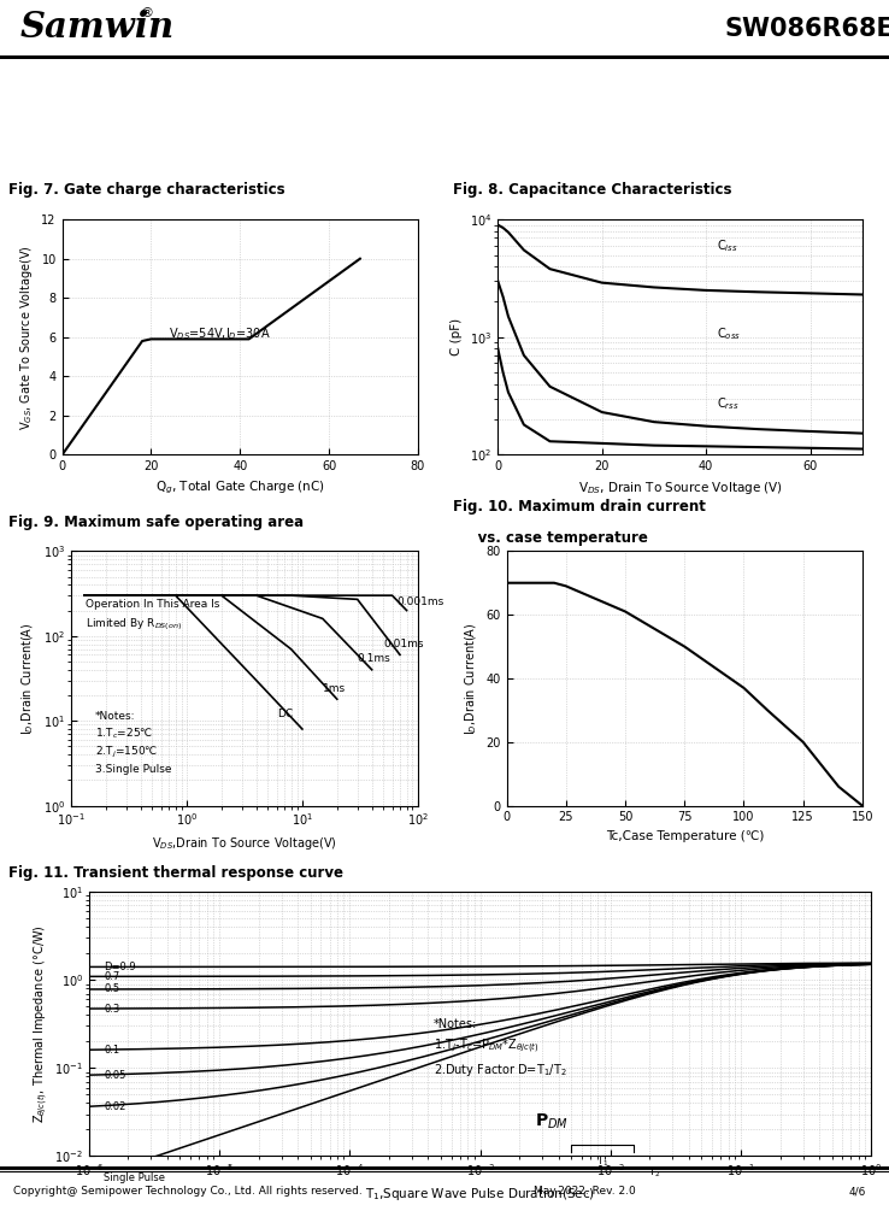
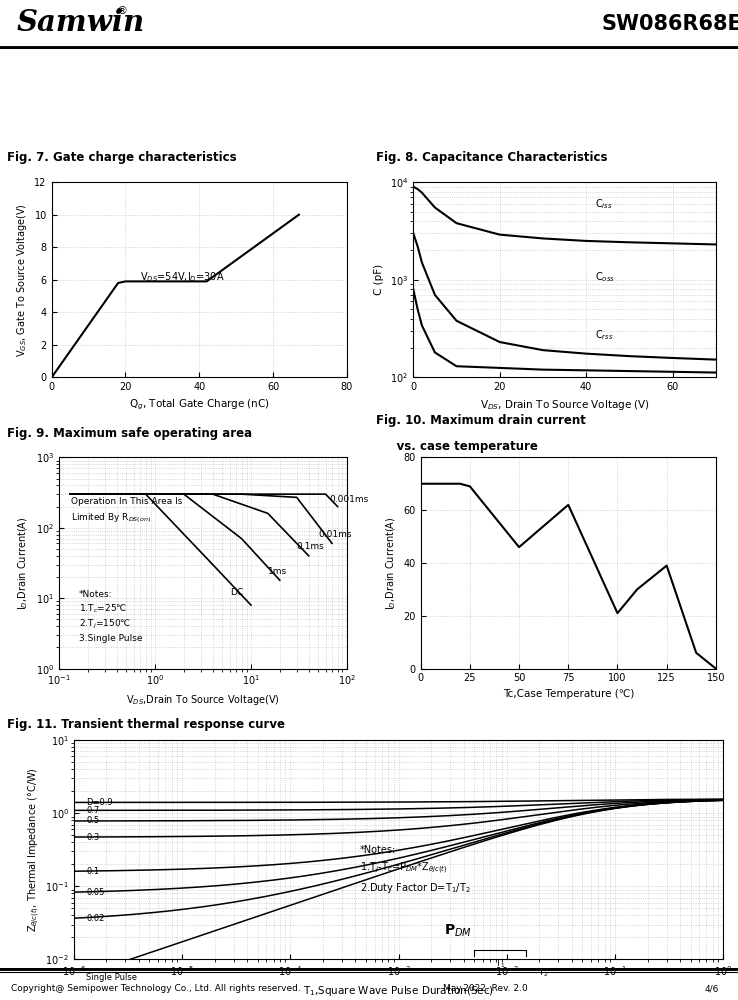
50: 61 -> 46
75: 50 -> 62
100: 37 -> 21
125: 20 -> 39
